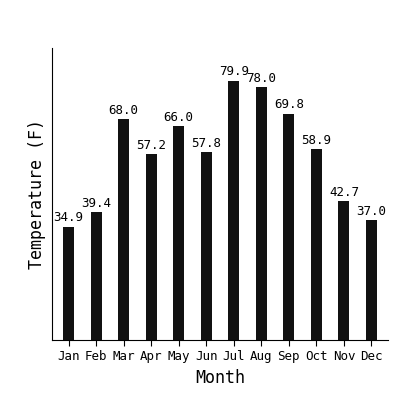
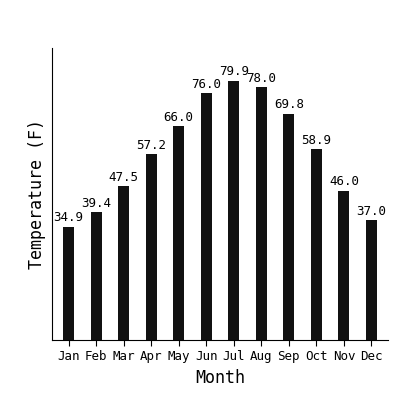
Mar: 68.0 -> 47.5
Jun: 57.8 -> 76.0
Nov: 42.7 -> 46.0
